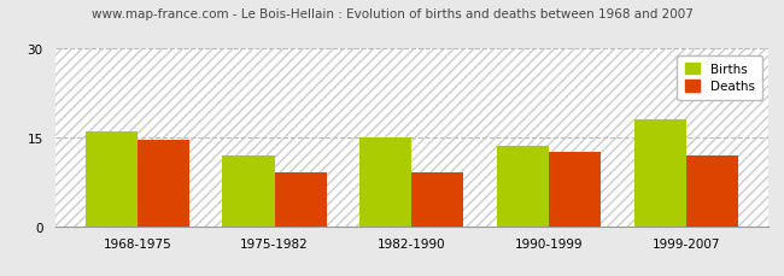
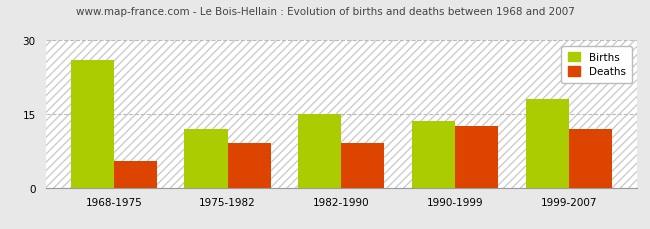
Births/1968-1975: 16.0 -> 26.0
Deaths/1968-1975: 14.5 -> 5.5
